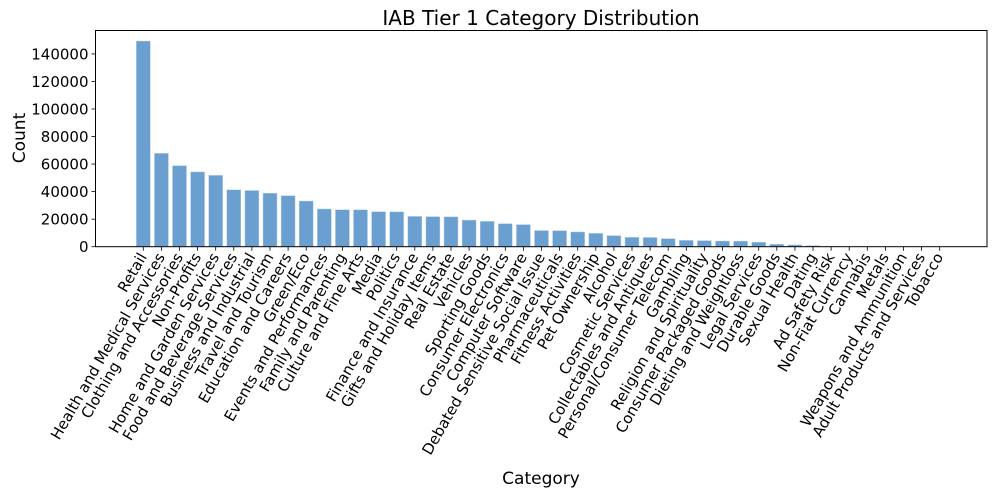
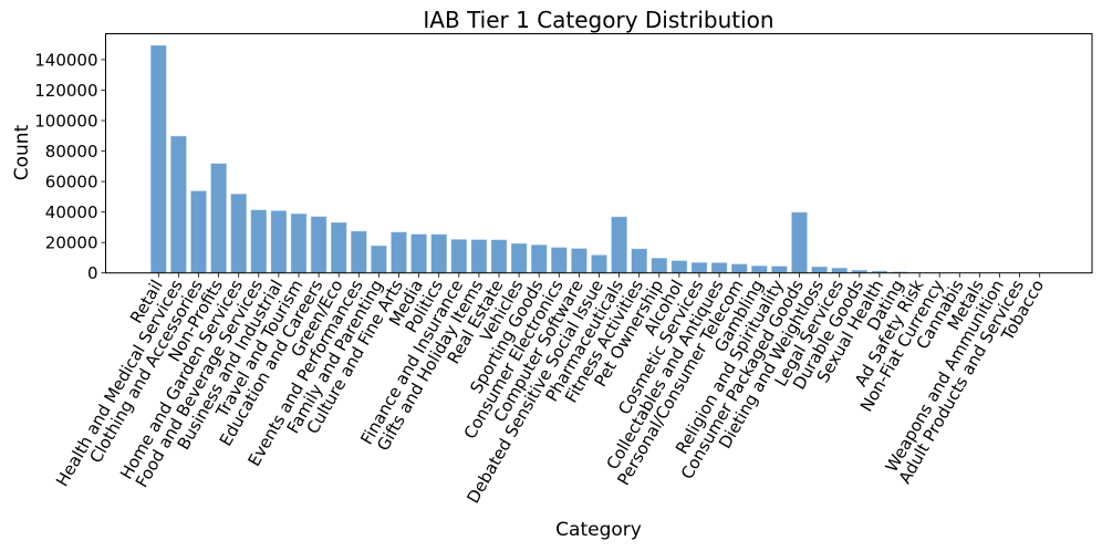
Health and Medical Services: 68000 -> 90000
Clothing and Accessories: 59000 -> 54000
Non-Profits: 54000 -> 72000
Family and Parenting: 27000 -> 18000
Pharmaceuticals: 12000 -> 37000
Fitness Activities: 11000 -> 16000
Consumer Packaged Goods: 4000 -> 40000
